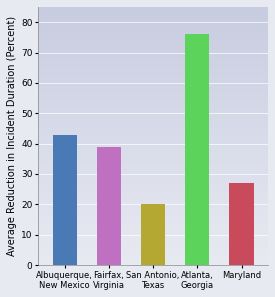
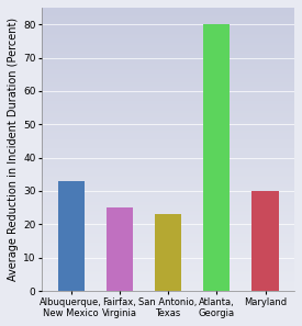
Albuquerque, New Mexico: 43 -> 33
Fairfax, Virginia: 39 -> 25
San Antonio, Texas: 20 -> 23
Atlanta, Georgia: 76 -> 80
Maryland: 27 -> 30
